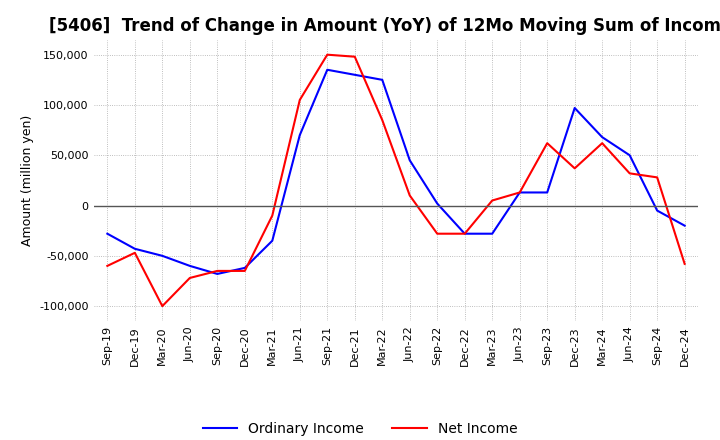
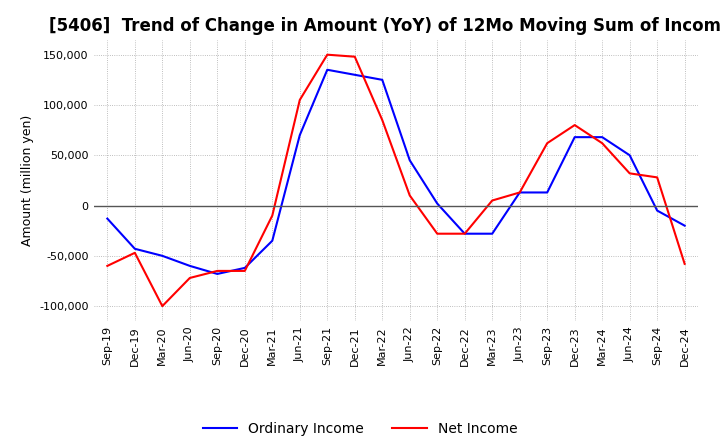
Ordinary Income/Sep-19: -28,000 -> -13,000
Ordinary Income/Dec-23: 97,000 -> 68,000
Net Income/Dec-23: 37,000 -> 80,000
